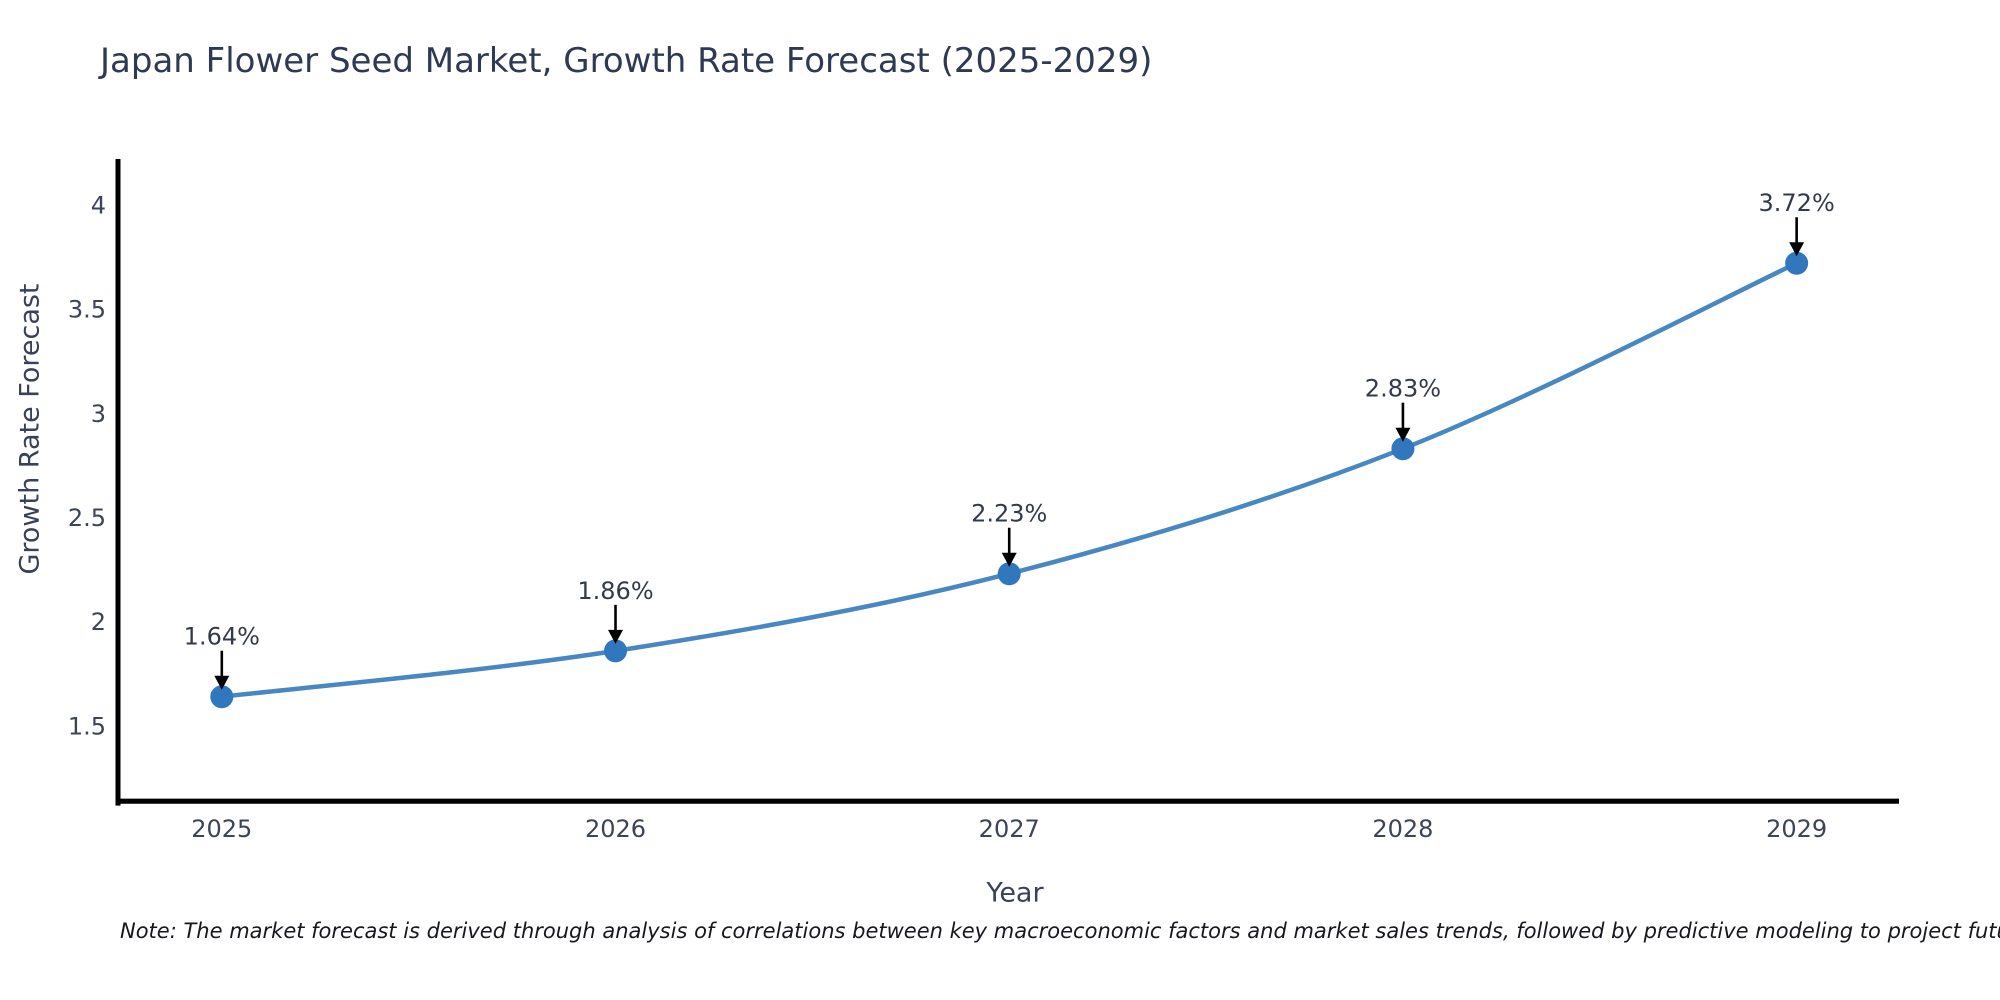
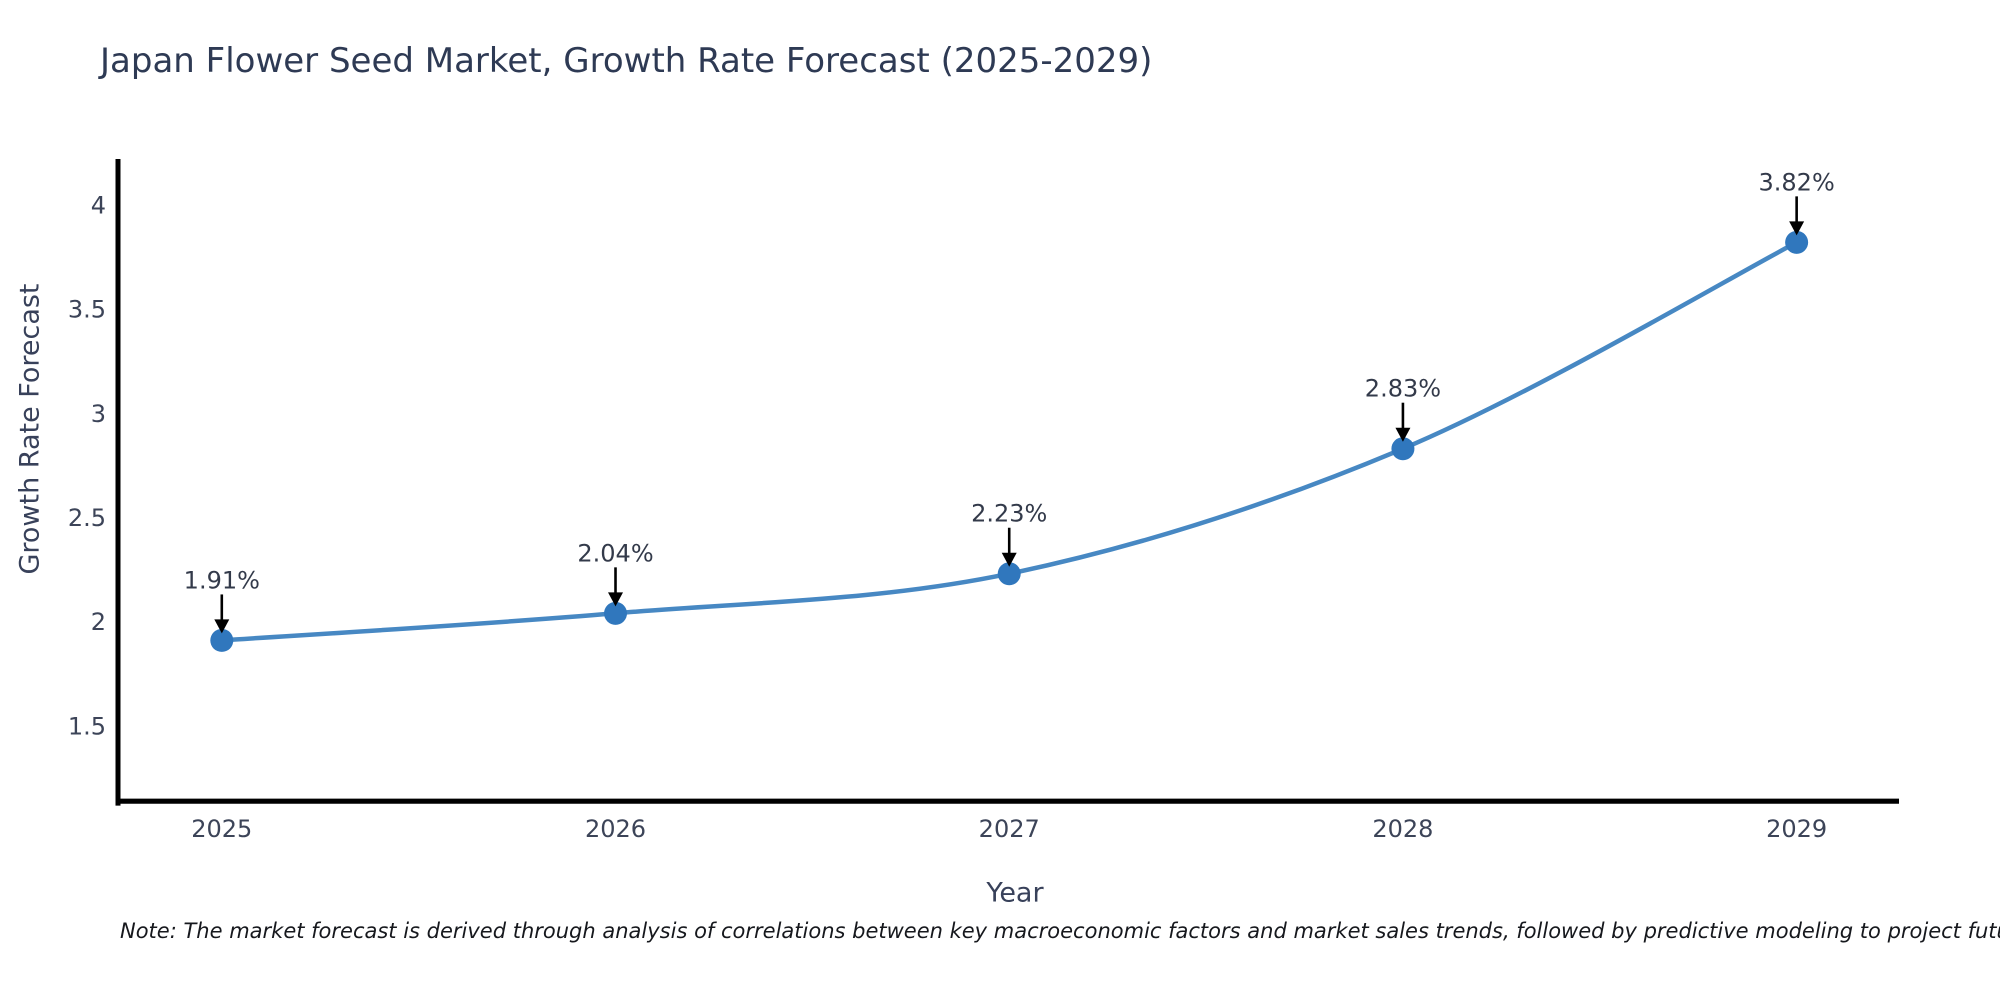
2025: 1.64% -> 1.91%
2026: 1.86% -> 2.04%
2029: 3.72% -> 3.82%
